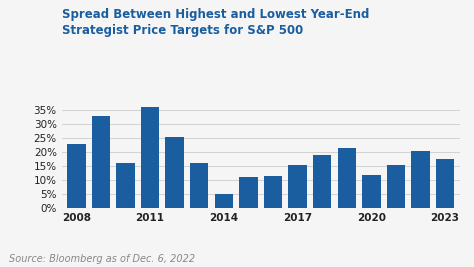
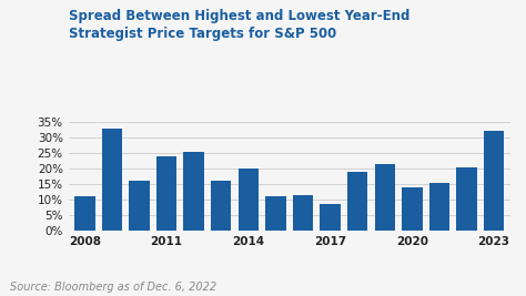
2008: 23.0% -> 11.0%
2011: 36.0% -> 24.0%
2014: 5.0% -> 20.0%
2017: 15.5% -> 8.5%
2020: 12.0% -> 14.0%
2023: 17.5% -> 32.0%
